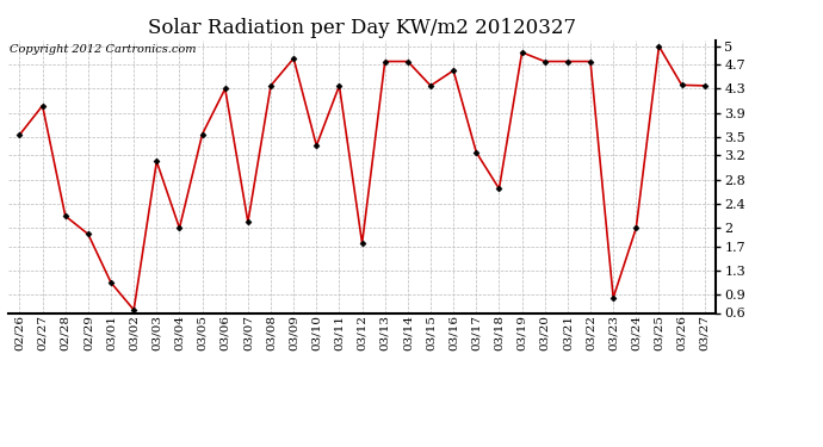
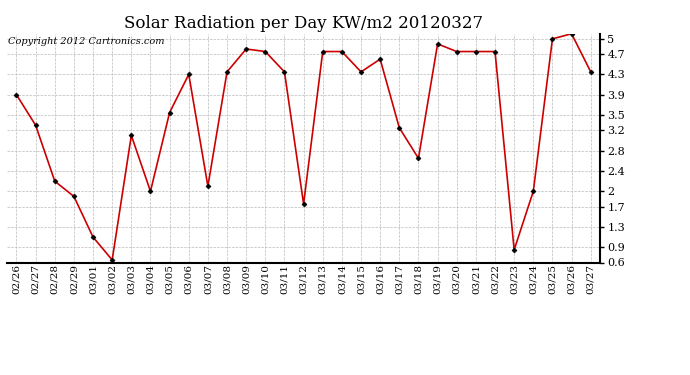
02/26: 3.54 -> 3.90
02/27: 4.02 -> 3.30
03/10: 3.36 -> 4.75
03/26: 4.36 -> 5.10
